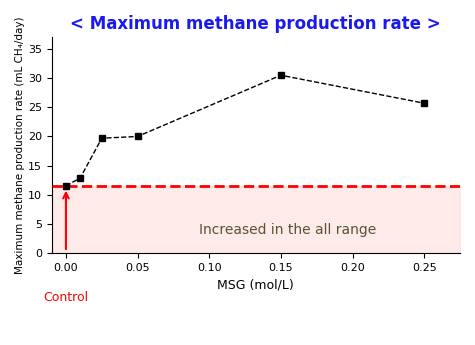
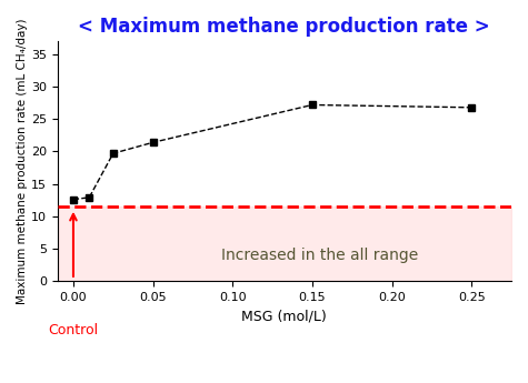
0.00: 11.5 -> 12.6
0.05: 20.0 -> 21.4
0.15: 30.5 -> 27.2
0.25: 25.7 -> 26.8
